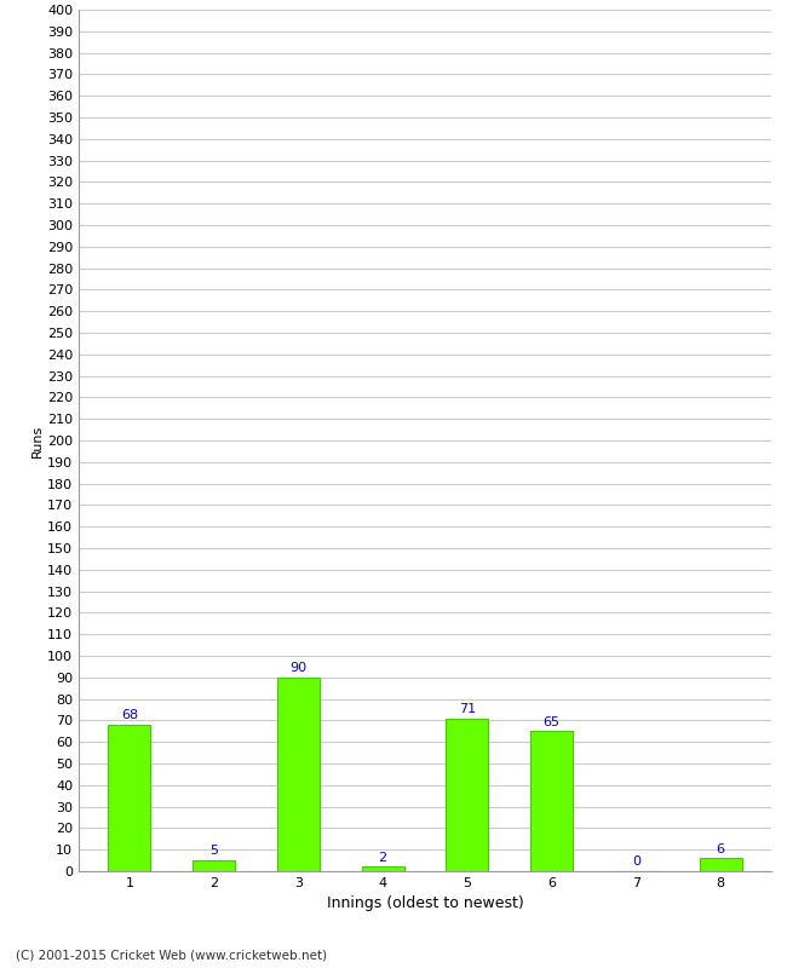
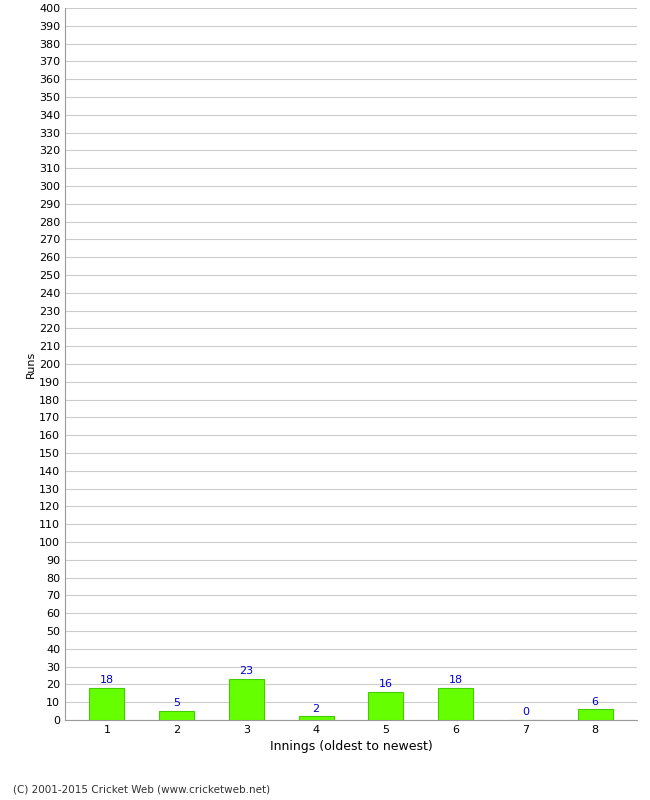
1: 68 -> 18
3: 90 -> 23
5: 71 -> 16
6: 65 -> 18
